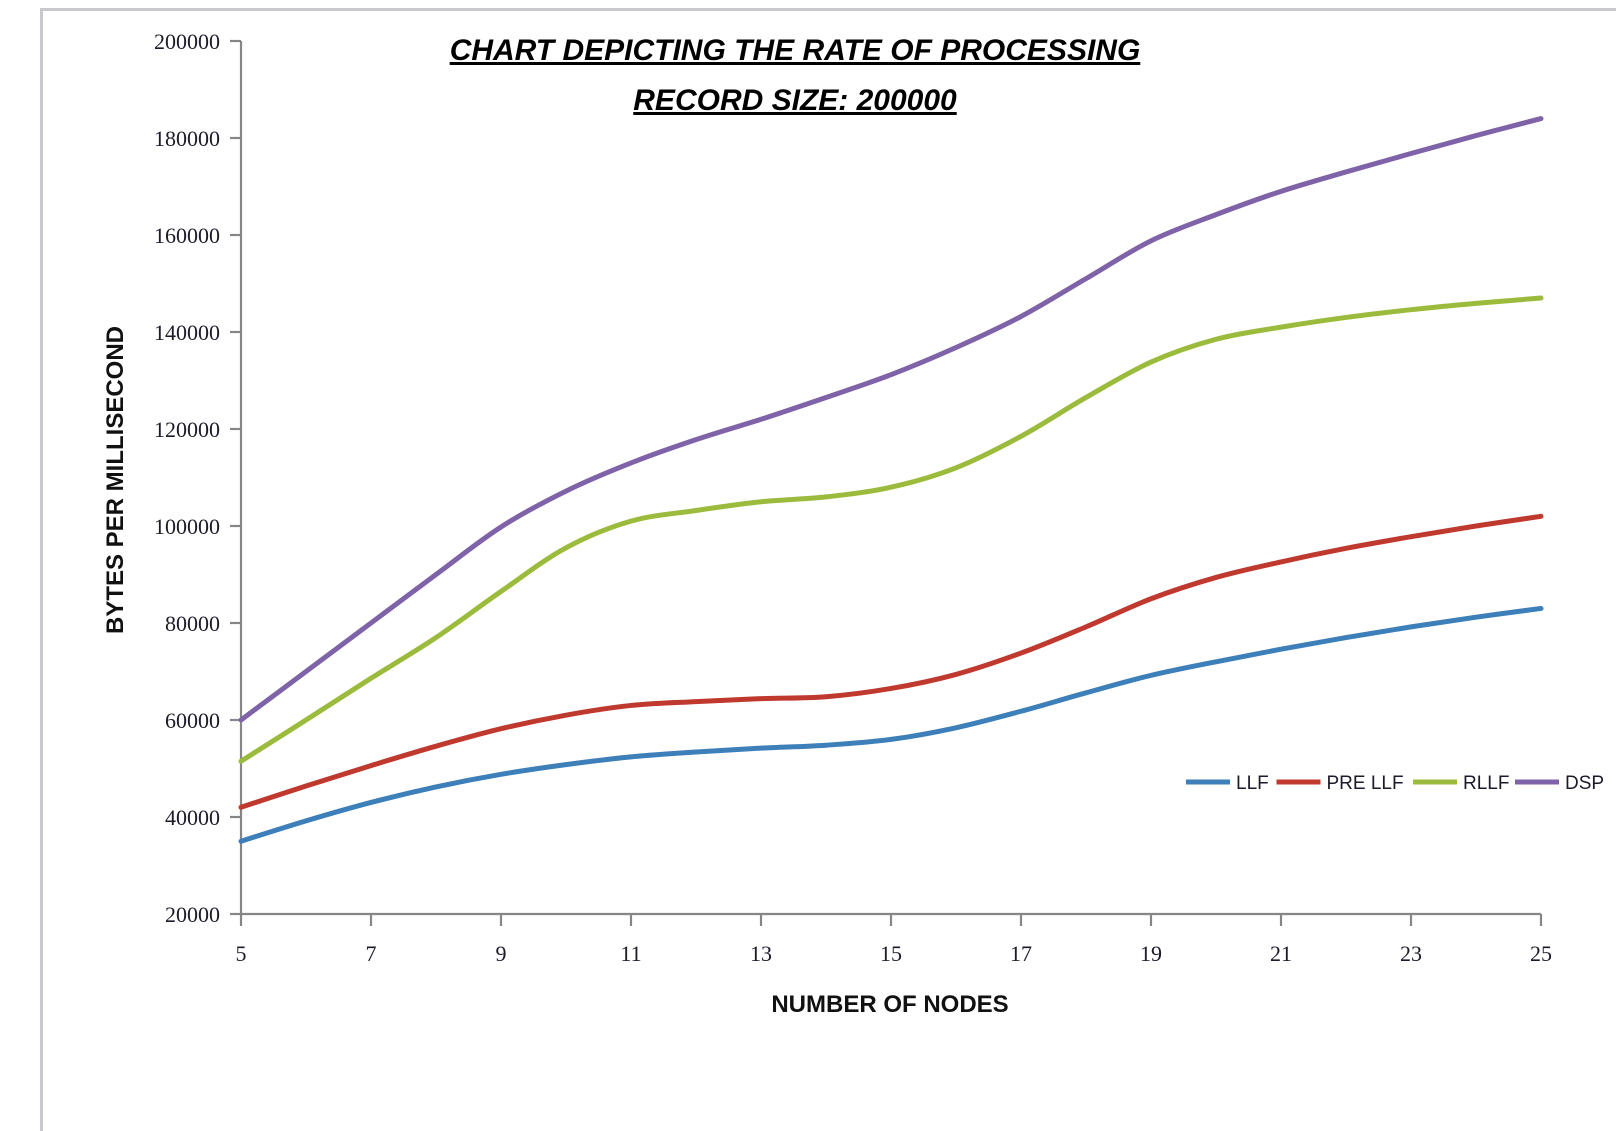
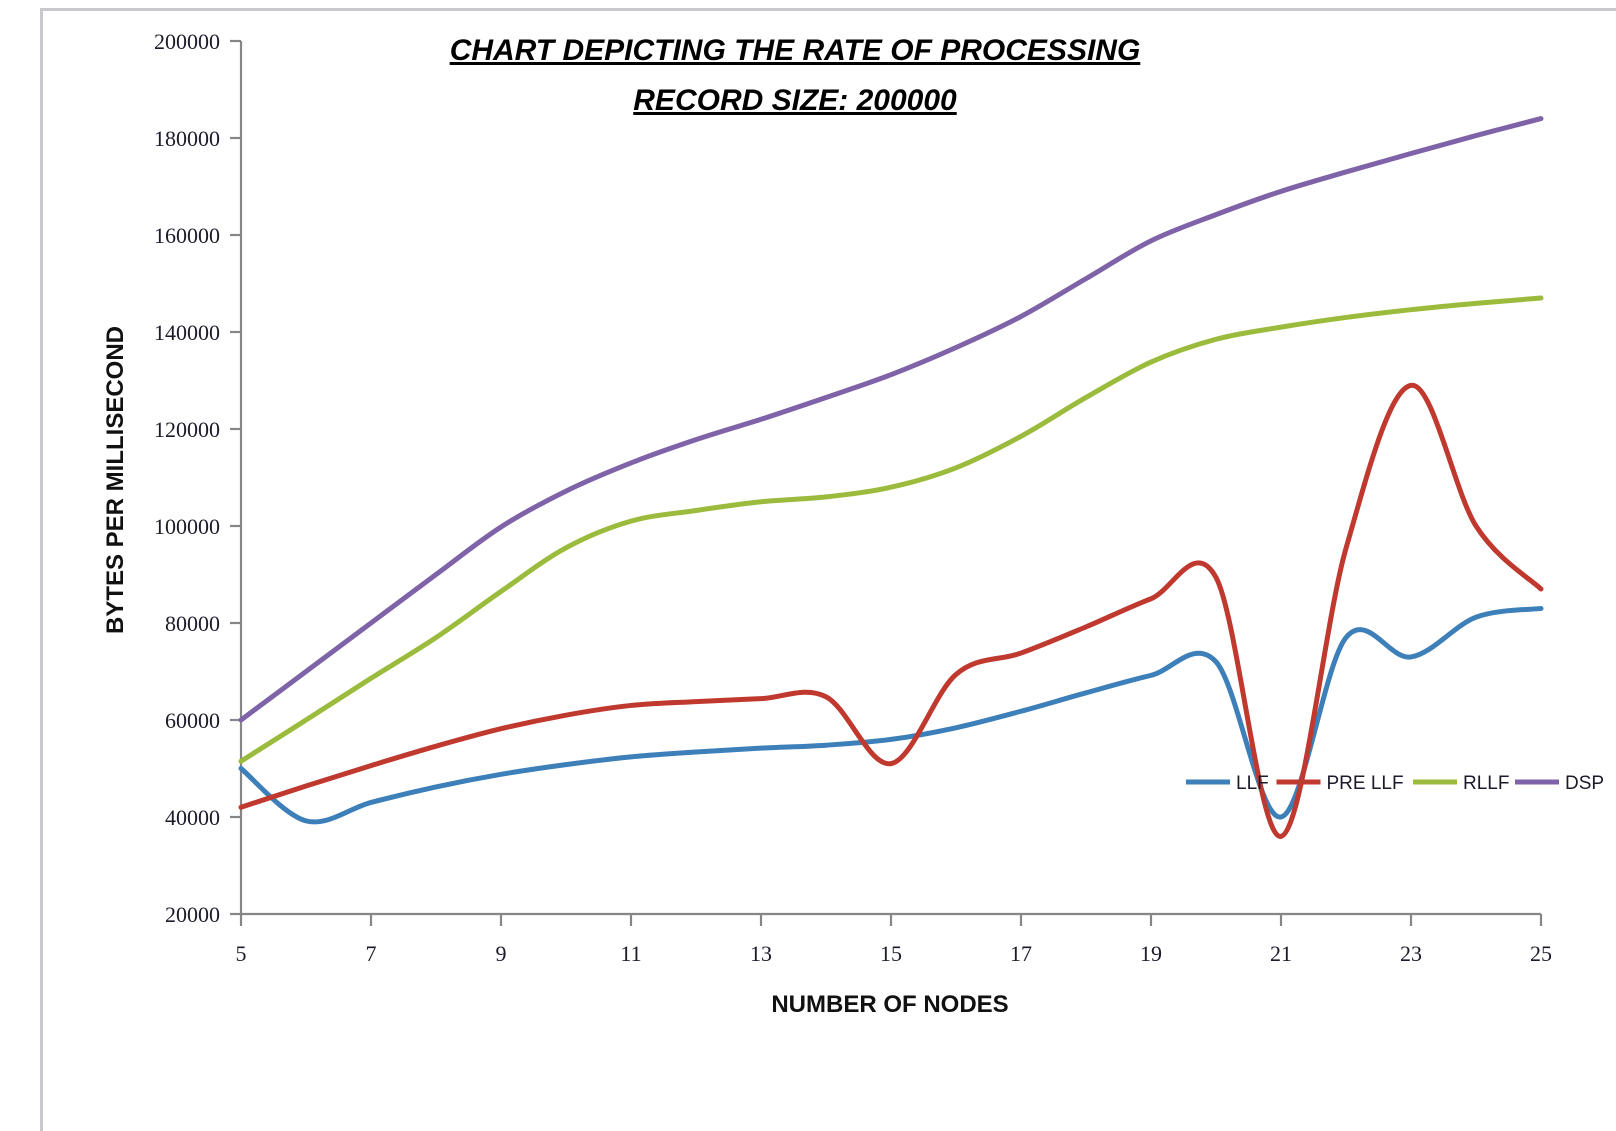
LLF/5: 35000 -> 50000
PRE LLF/15: 66000 -> 51000
LLF/21: 75000 -> 40000
PRE LLF/21: 93000 -> 36000
LLF/23: 79000 -> 73000
PRE LLF/23: 98000 -> 129000
PRE LLF/25: 102000 -> 87000
